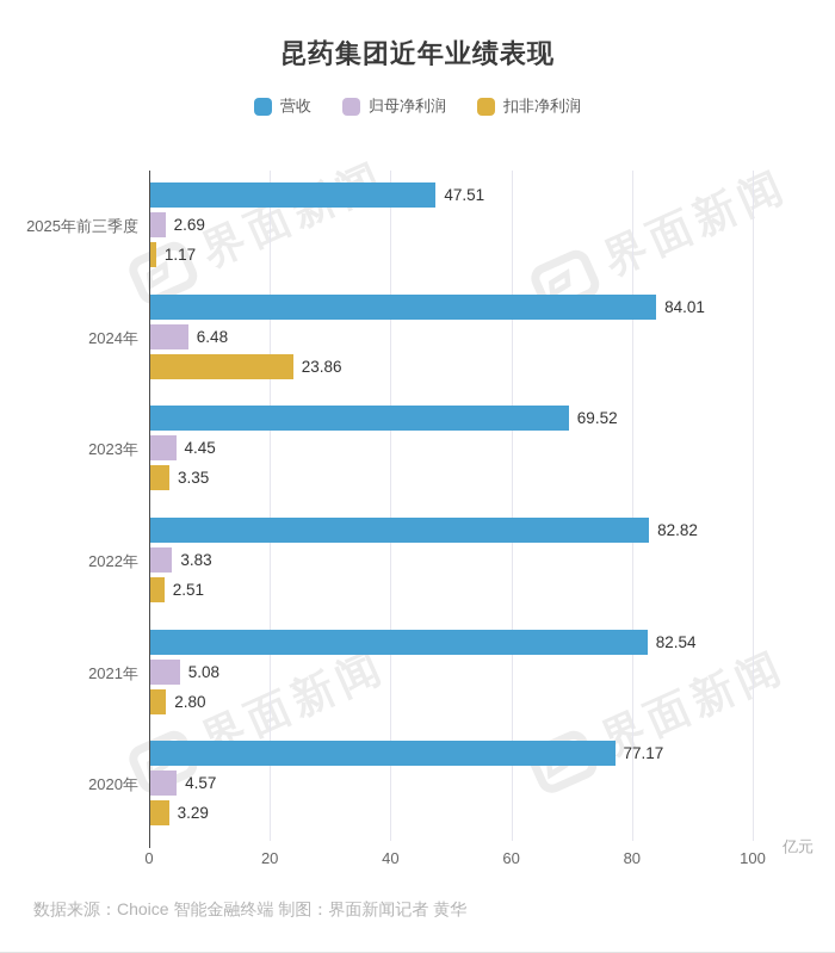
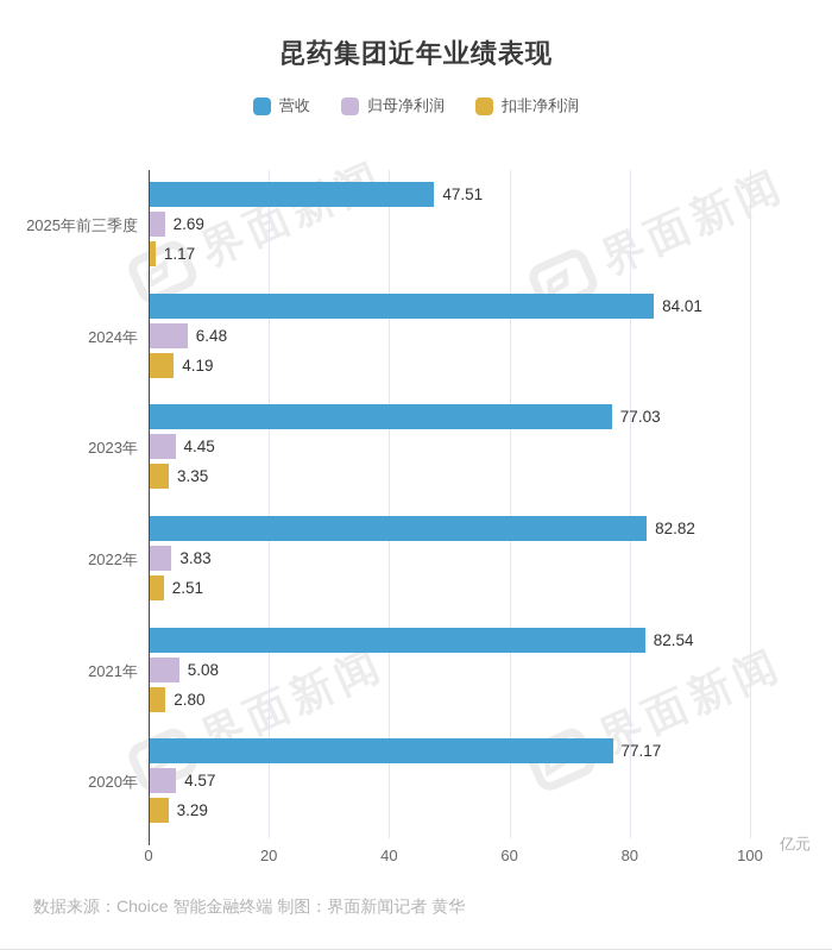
扣非净利润/2024年: 23.86 -> 4.19
营收/2023年: 69.52 -> 77.03
